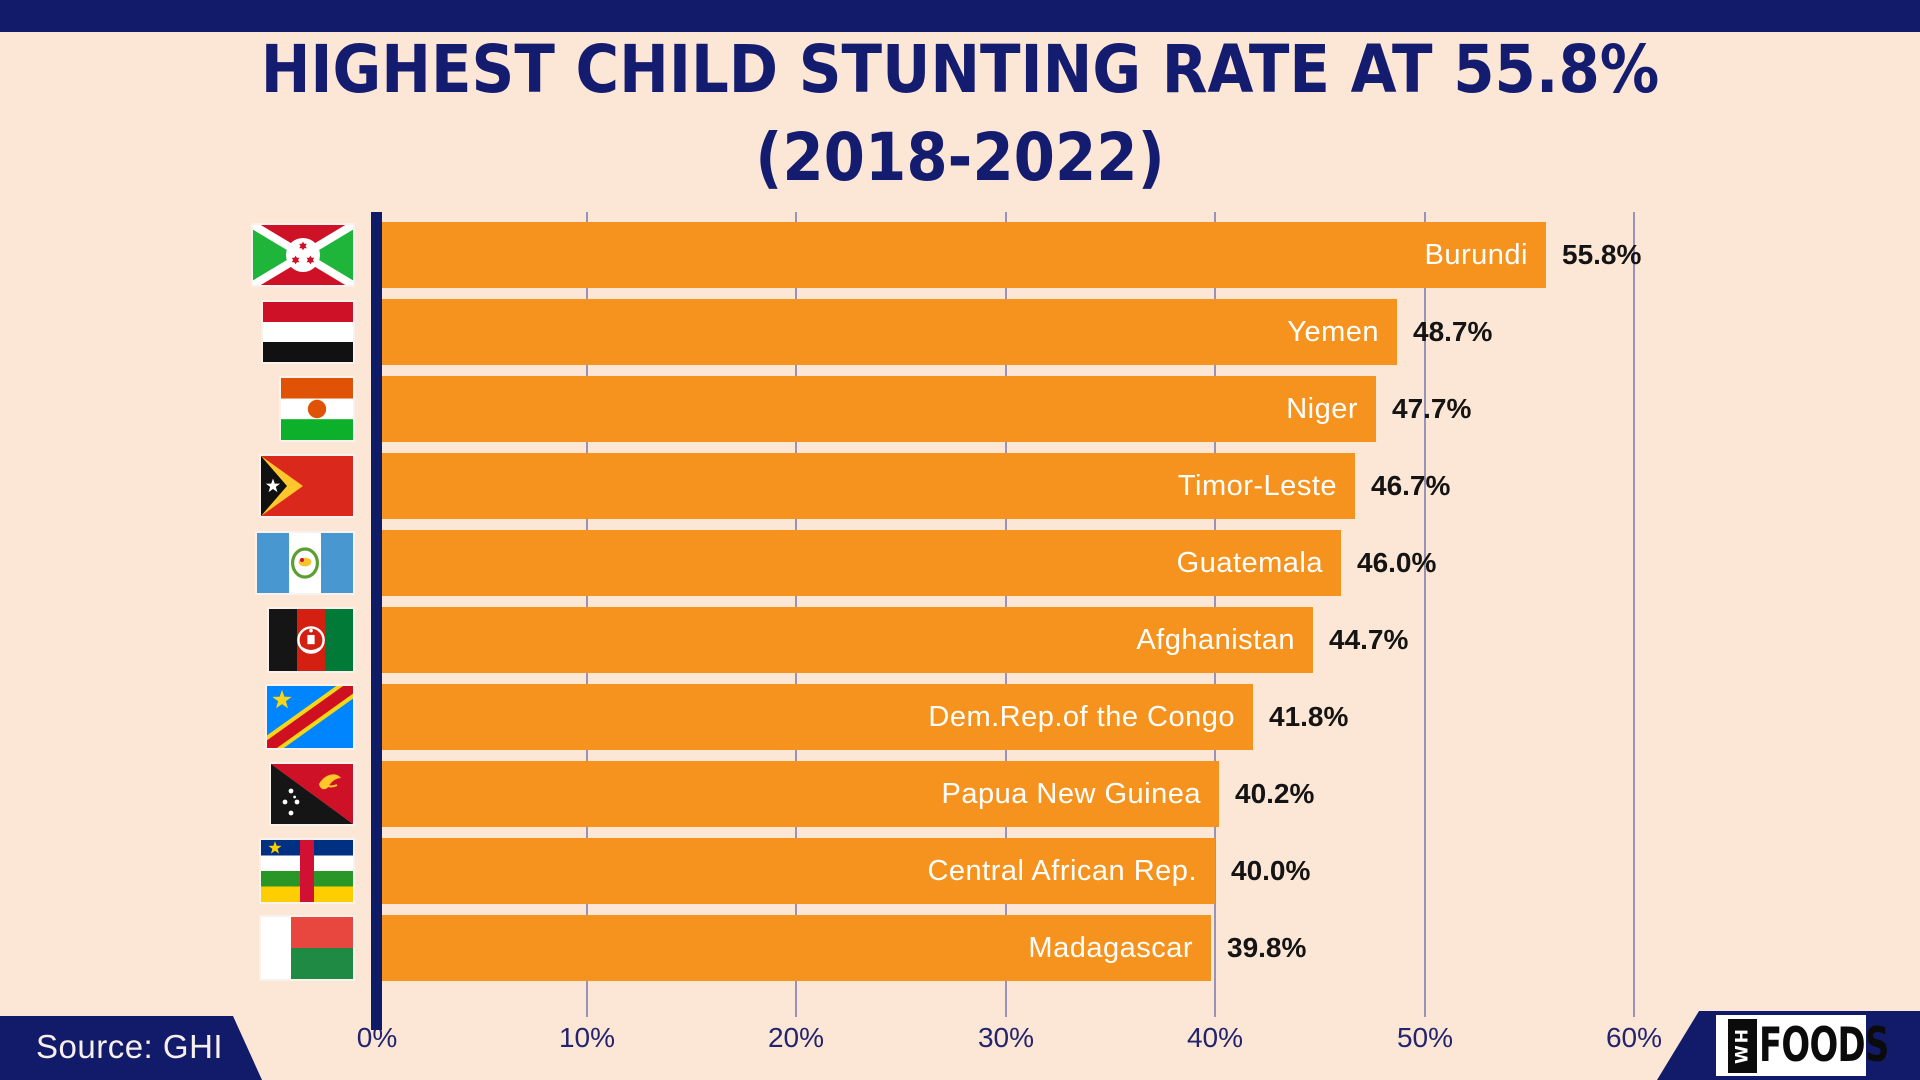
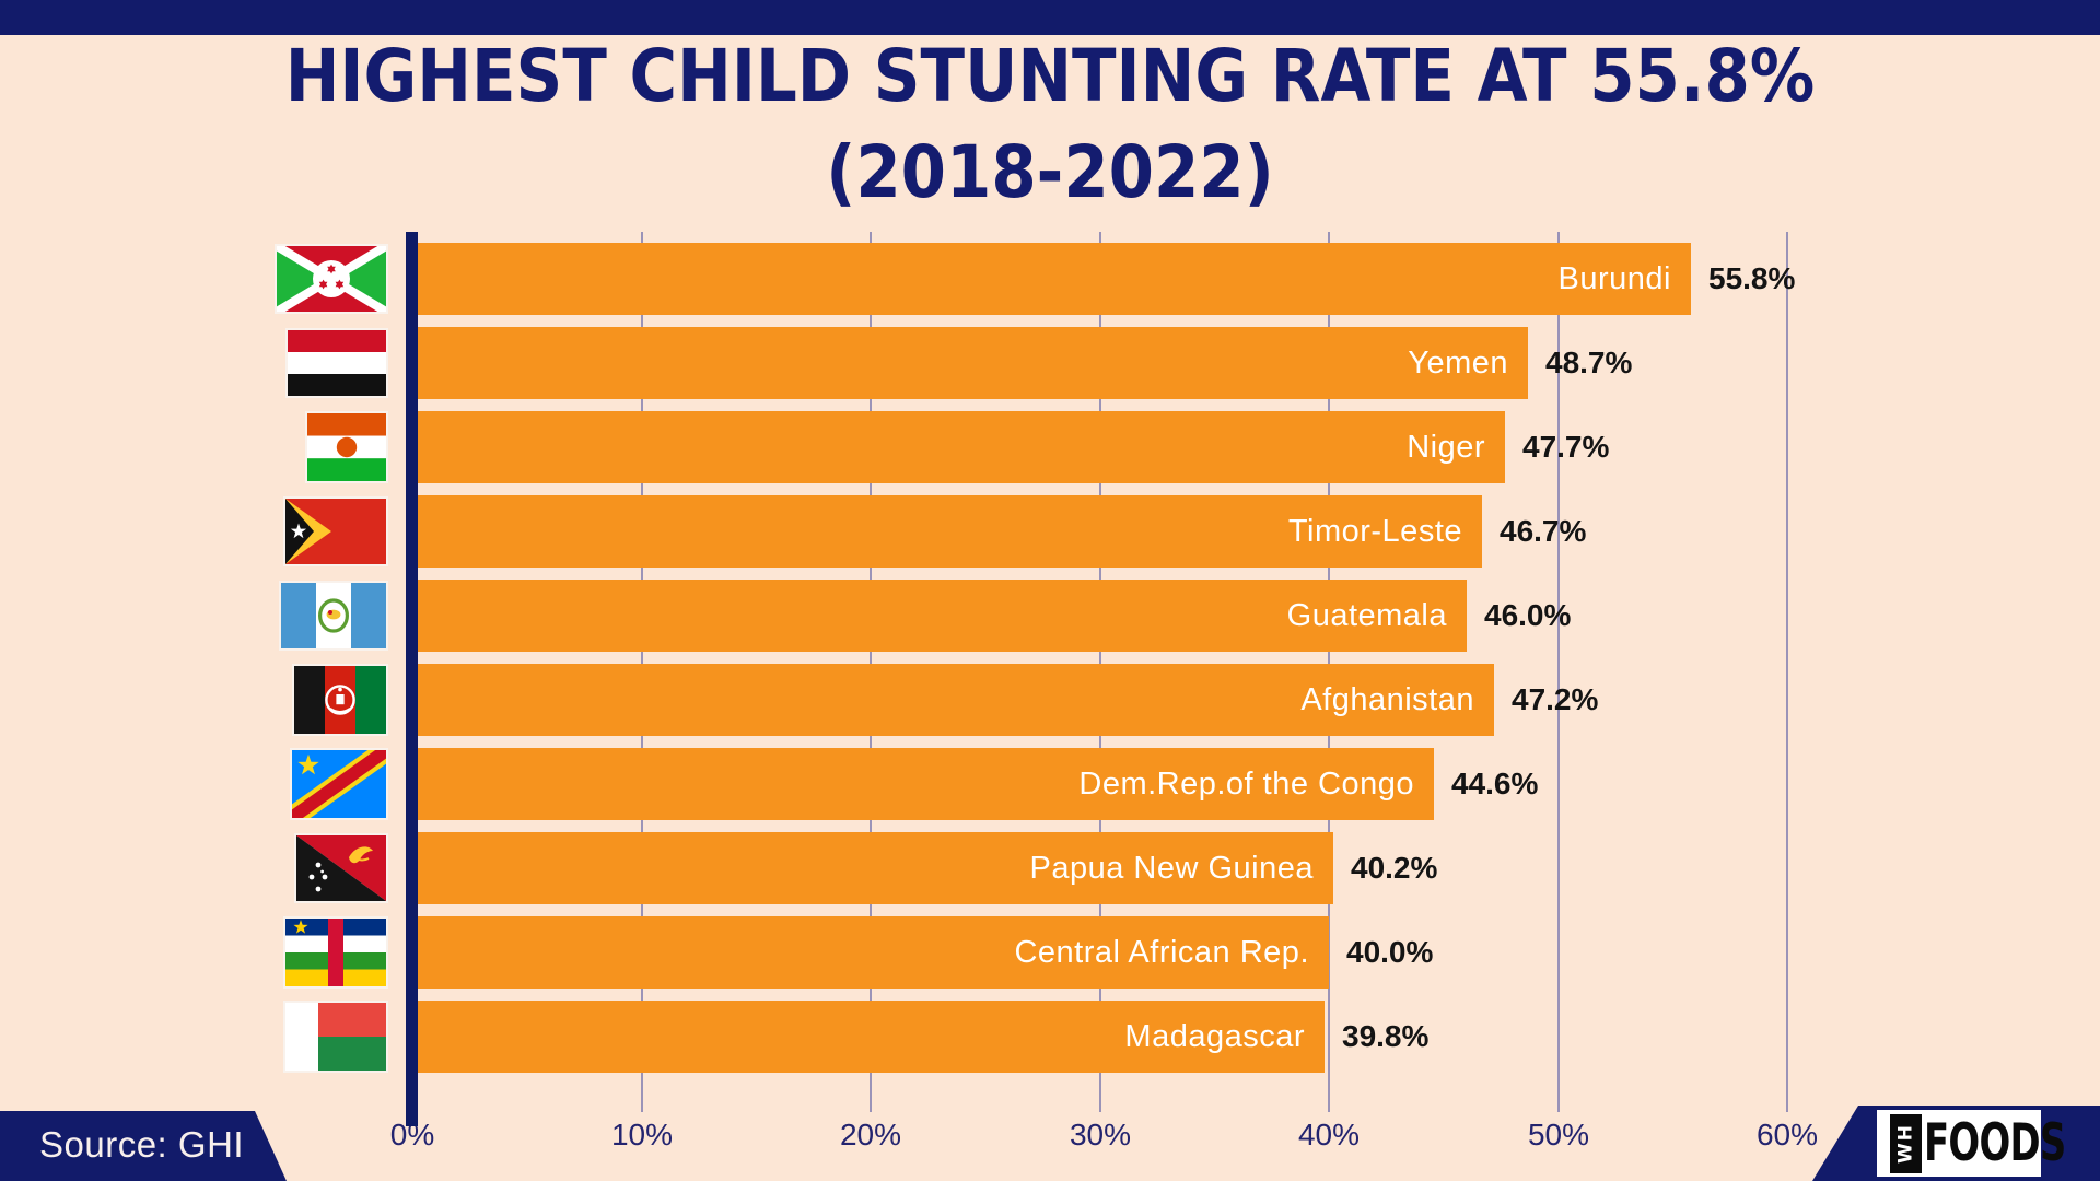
Afghanistan: 44.7% -> 47.2%
Dem.Rep.of the Congo: 41.8% -> 44.6%
